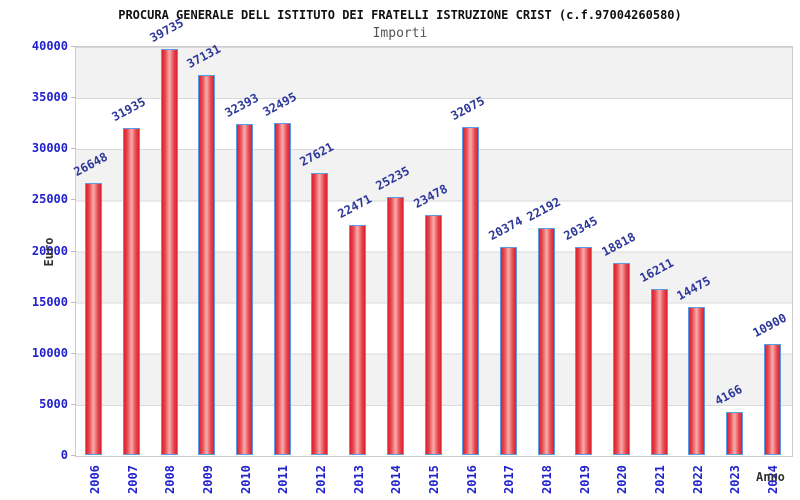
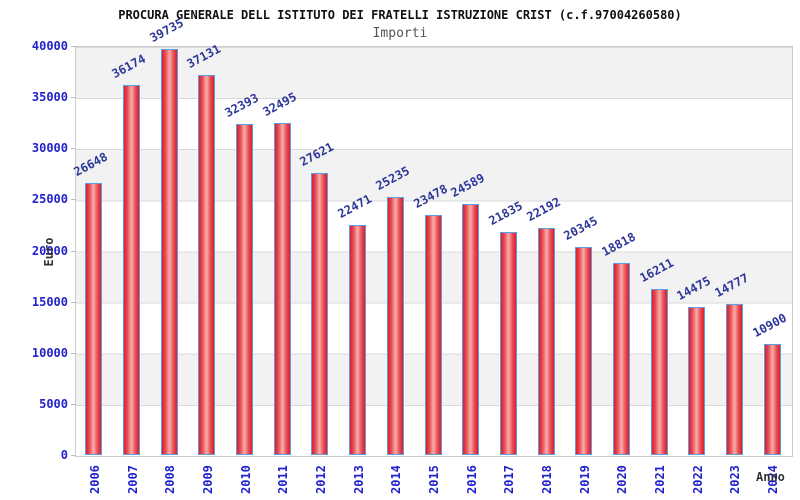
2007: 31935 -> 36174
2016: 32075 -> 24589
2017: 20374 -> 21835
2023: 4166 -> 14777
